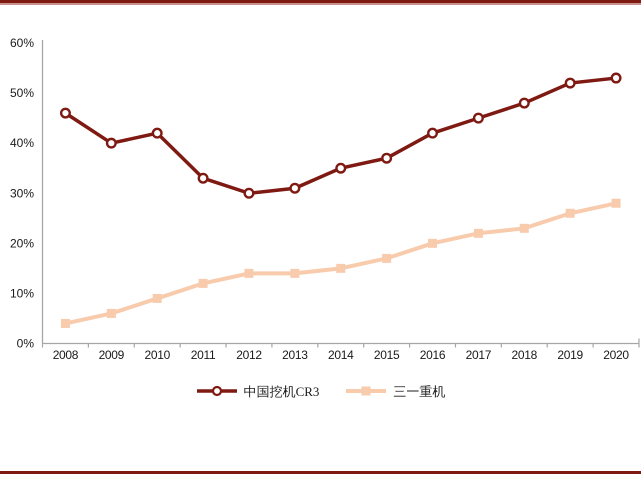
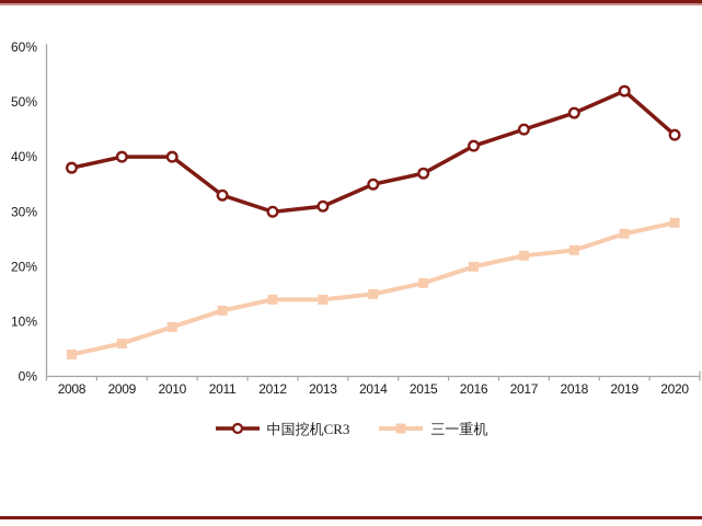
中国挖机CR3/2008: 46% -> 38%
中国挖机CR3/2010: 42% -> 40%
中国挖机CR3/2020: 53% -> 44%
